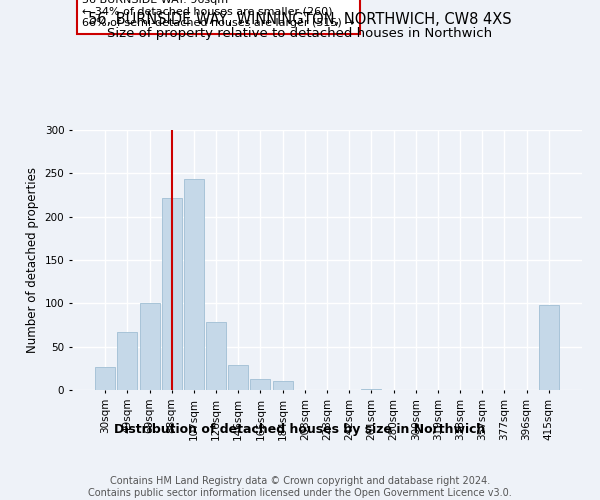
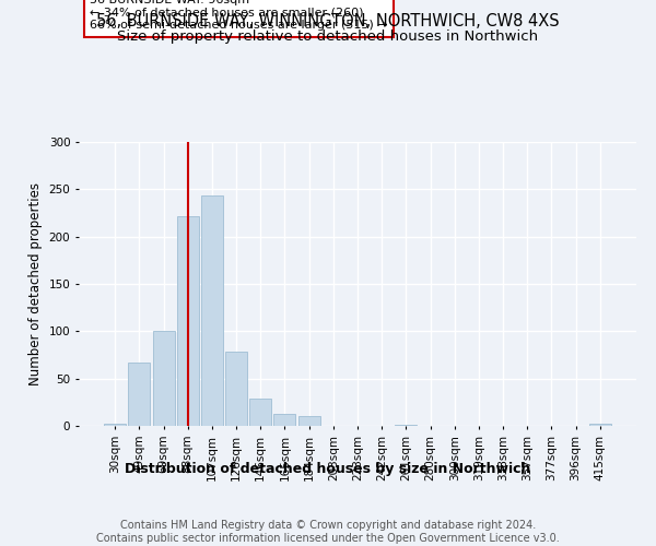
30sqm: 26 -> 2
415sqm: 98 -> 2
